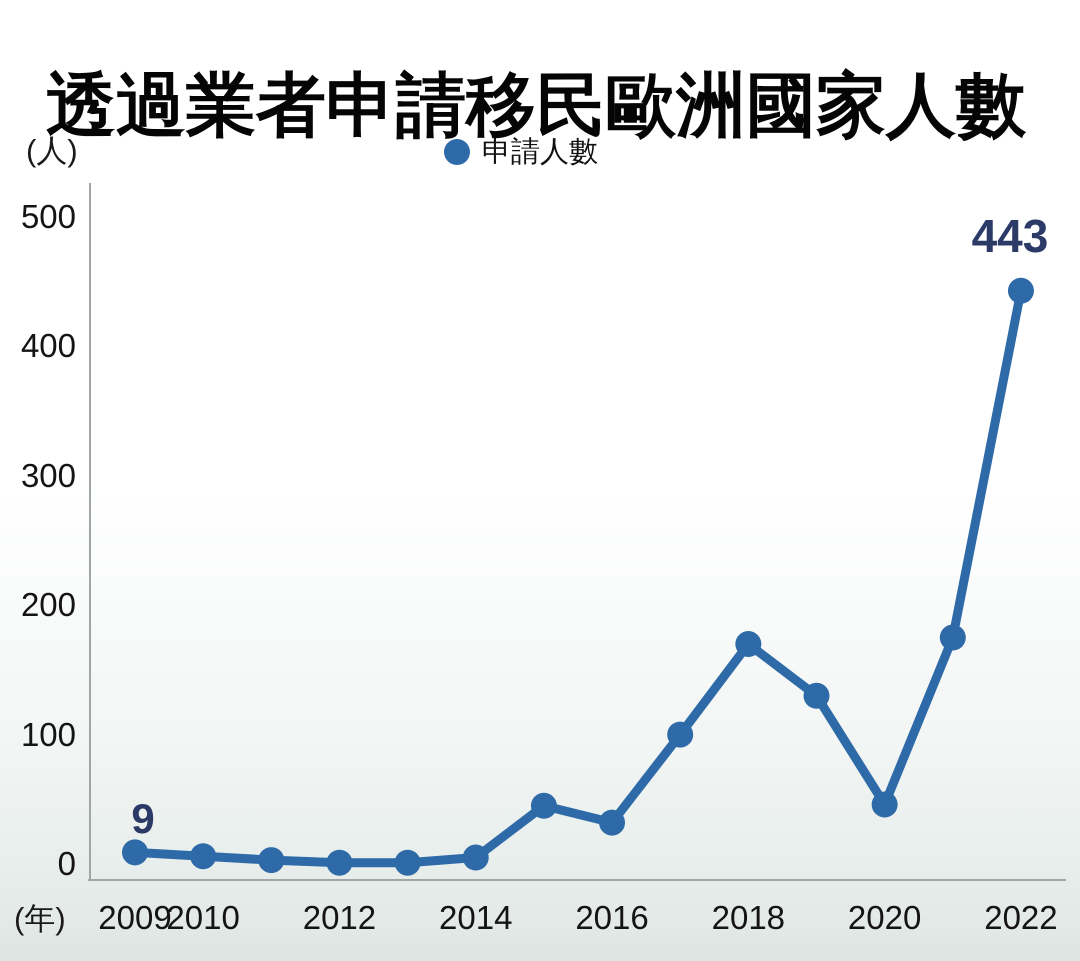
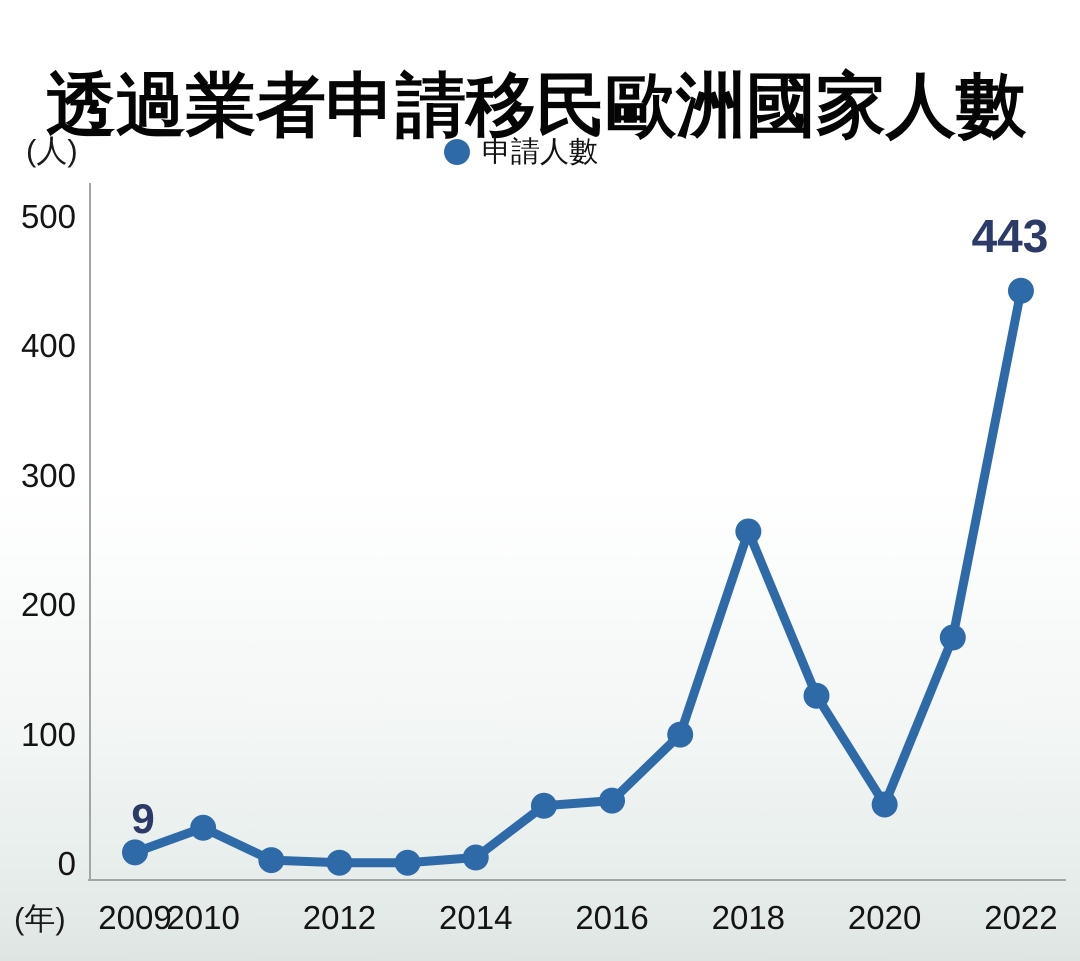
2010: 6 -> 28
2016: 32 -> 49
2018: 170 -> 257
